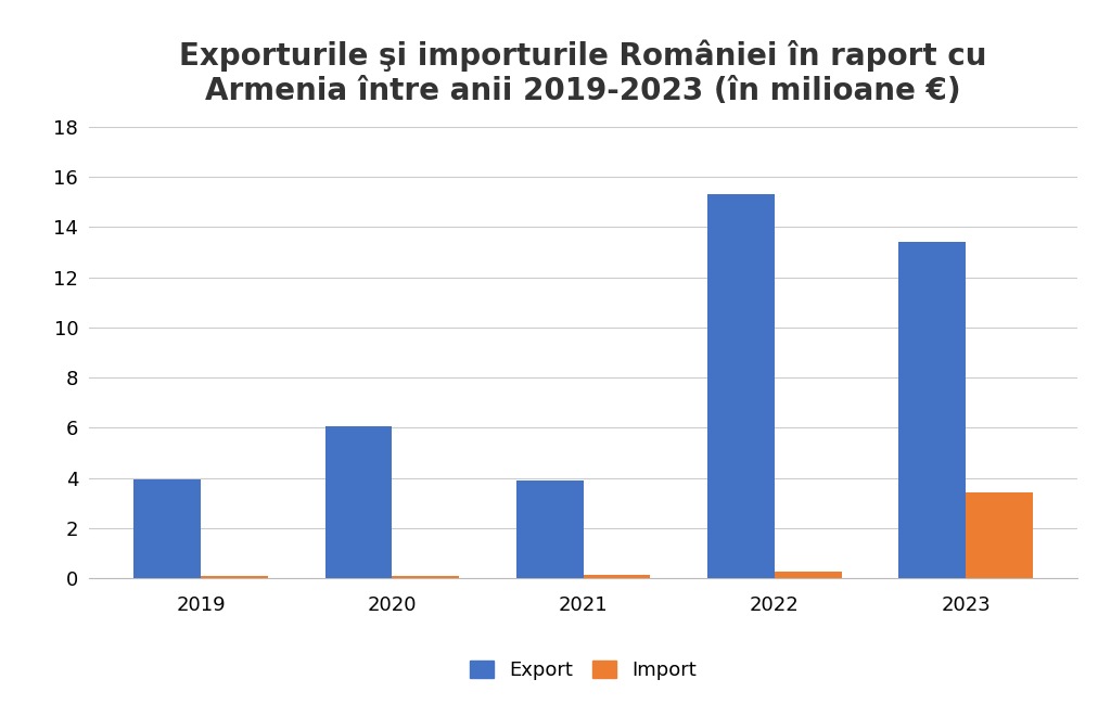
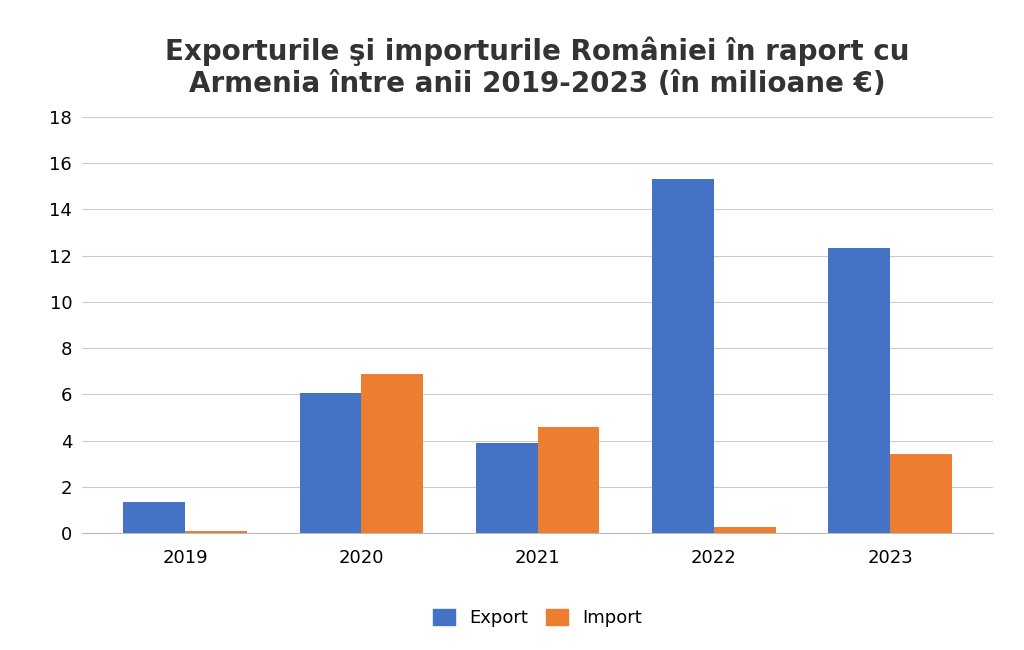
Export/2019: 3.95 -> 1.35
Import/2020: 0.09 -> 6.90
Import/2021: 0.15 -> 4.60
Export/2023: 13.40 -> 12.35
